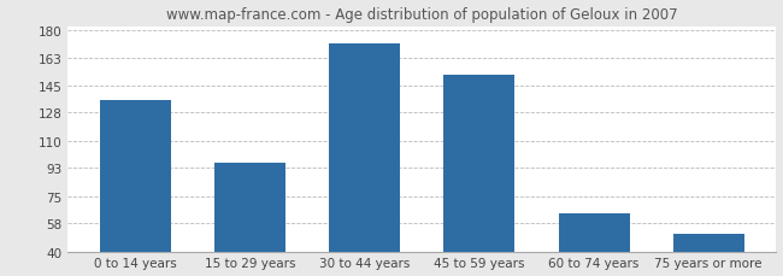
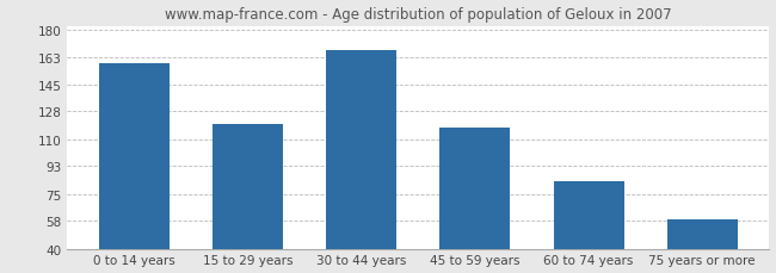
0 to 14 years: 136 -> 159
15 to 29 years: 96 -> 120
30 to 44 years: 172 -> 167
45 to 59 years: 152 -> 118
60 to 74 years: 64 -> 83
75 years or more: 51 -> 59
